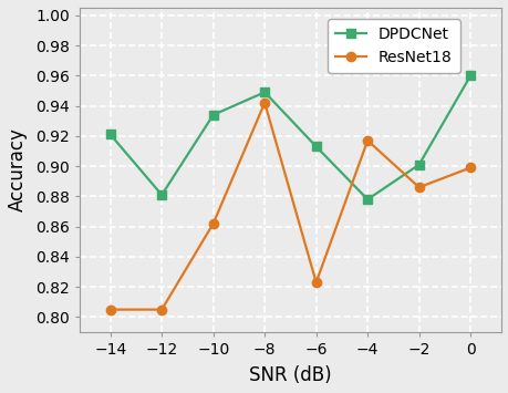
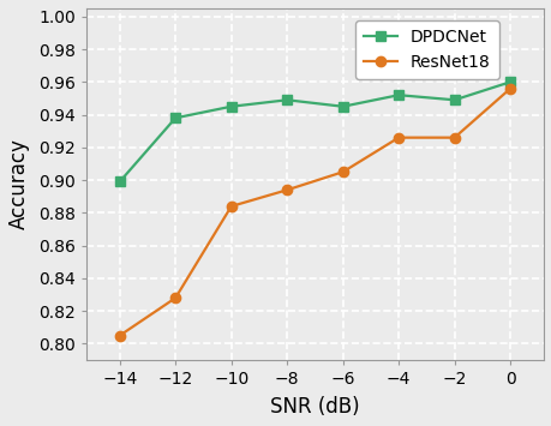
DPDCNet/−14: 0.921 -> 0.899
DPDCNet/−12: 0.881 -> 0.938
ResNet18/−12: 0.805 -> 0.828
DPDCNet/−10: 0.934 -> 0.945
ResNet18/−10: 0.862 -> 0.884
ResNet18/−8: 0.942 -> 0.894
DPDCNet/−6: 0.913 -> 0.945
ResNet18/−6: 0.823 -> 0.905
DPDCNet/−4: 0.878 -> 0.952
ResNet18/−4: 0.917 -> 0.926
DPDCNet/−2: 0.901 -> 0.949
ResNet18/−2: 0.886 -> 0.926
ResNet18/0: 0.899 -> 0.956
